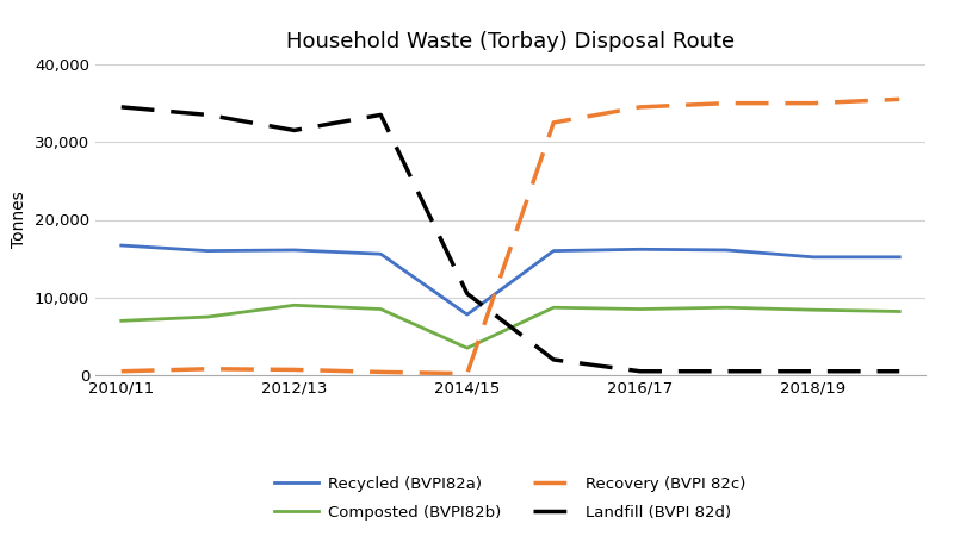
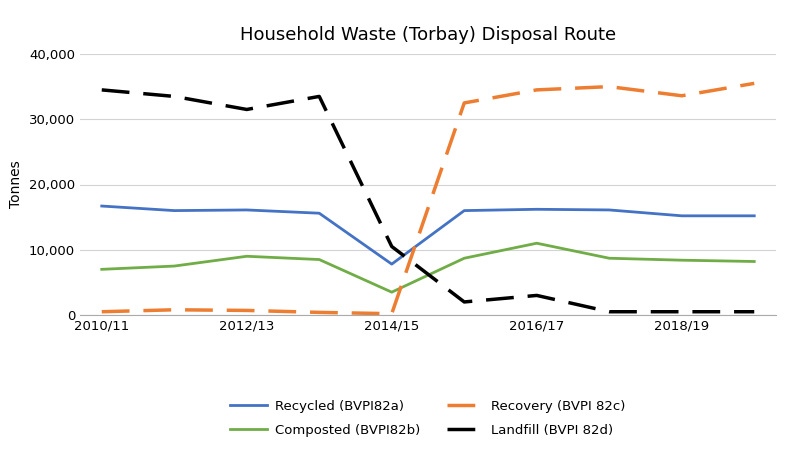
Composted (BVPI82b)/2016/17: 8,500 -> 11,000
Landfill (BVPI 82d)/2016/17: 500 -> 3,000
Recovery (BVPI 82c)/2018/19: 35,000 -> 33,600
